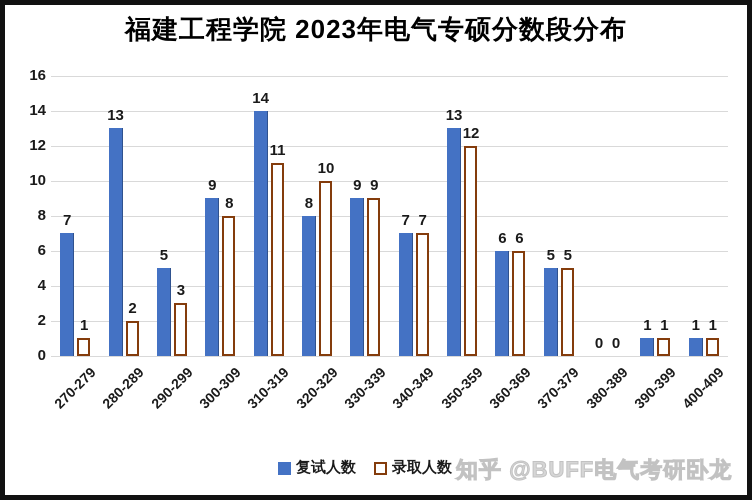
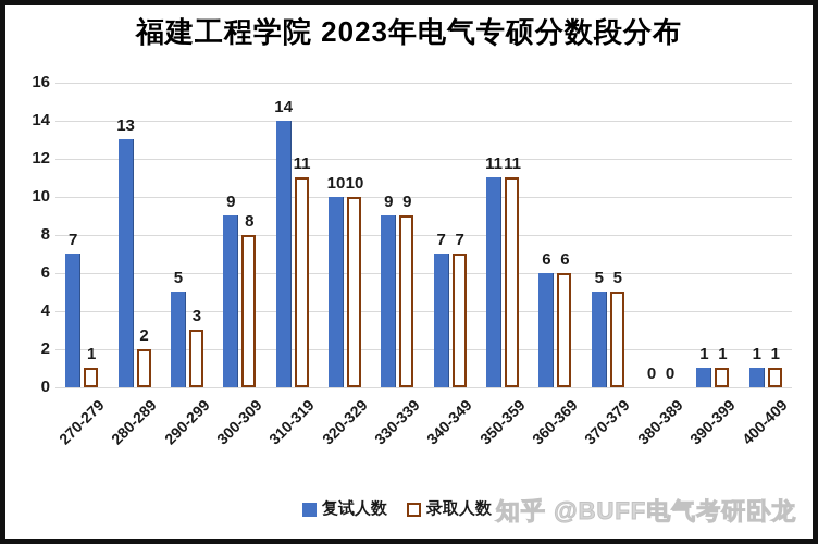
复试人数/320-329: 8 -> 10
复试人数/350-359: 13 -> 11
录取人数/350-359: 12 -> 11
